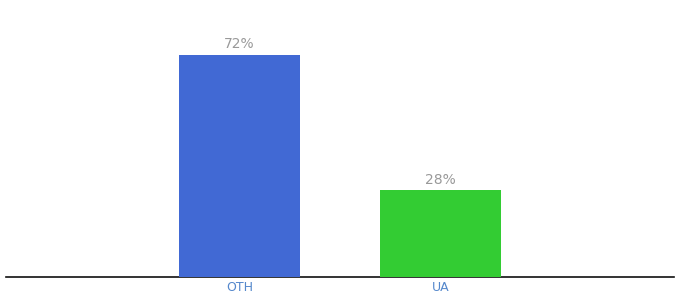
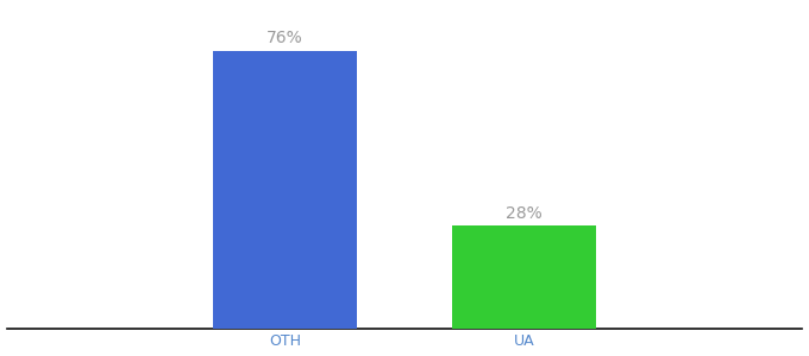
OTH: 72% -> 76%
